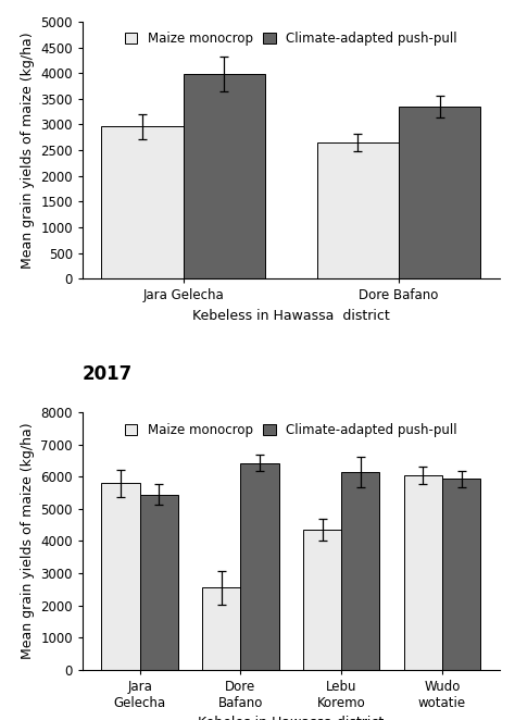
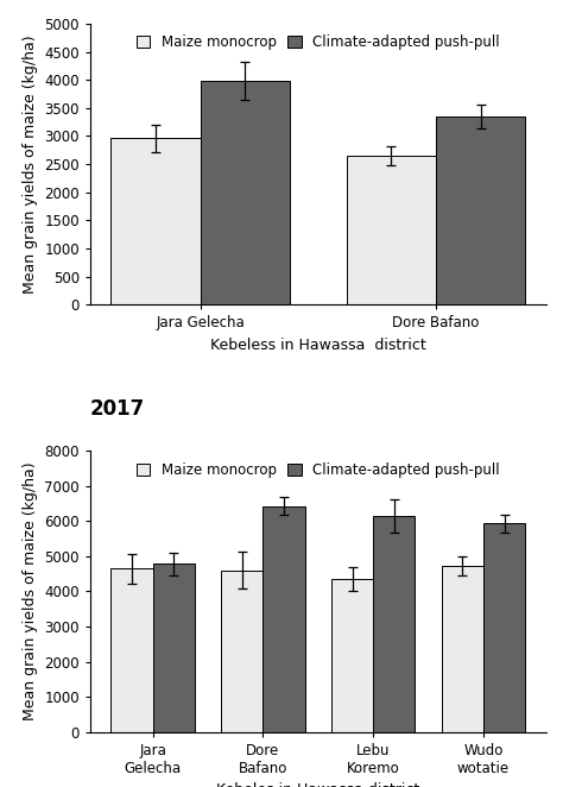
2017/Maize monocrop/Jara Gelecha: 5800 -> 4650
2017/Climate-adapted push-pull/Jara Gelecha: 5450 -> 4780
2017/Maize monocrop/Dore Bafano: 2550 -> 4600
2017/Maize monocrop/Wudo wotatie: 6050 -> 4720
